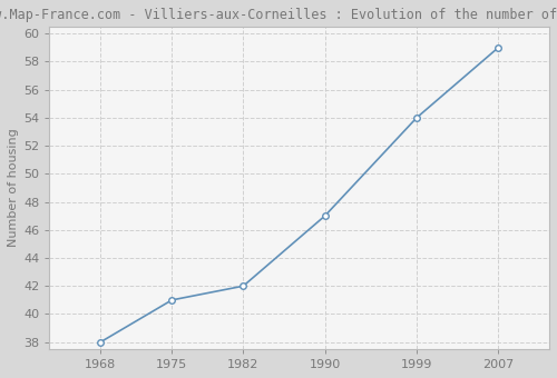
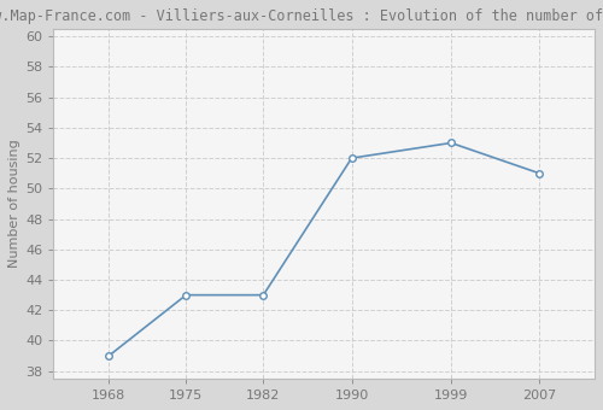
1968: 38 -> 39
1975: 41 -> 43
1982: 42 -> 43
1990: 47 -> 52
1999: 54 -> 53
2007: 59 -> 51
